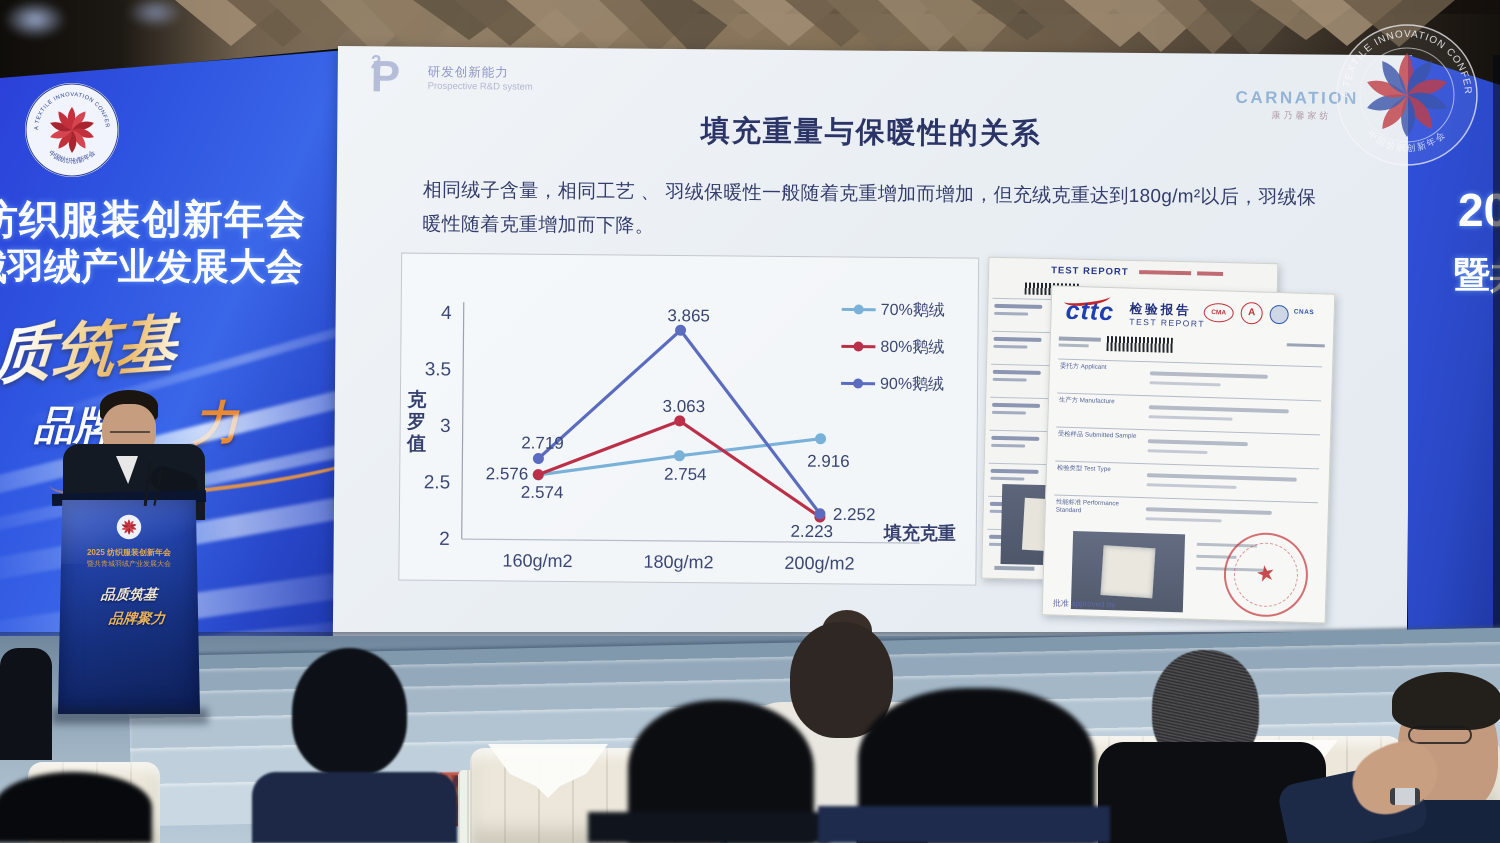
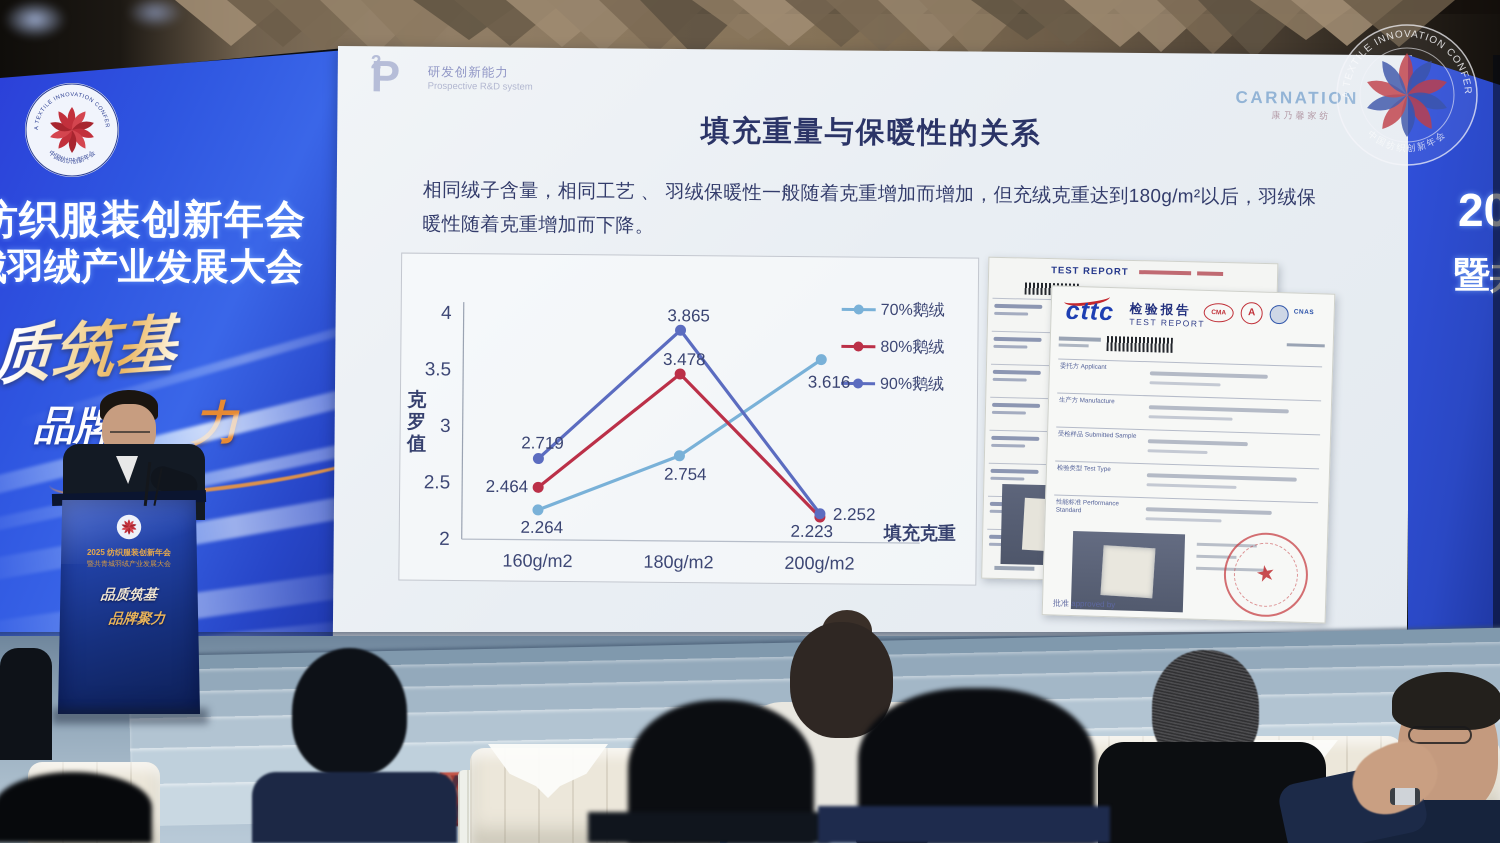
70%鹅绒/160g/m2: 2.574 -> 2.264
80%鹅绒/160g/m2: 2.576 -> 2.464
80%鹅绒/180g/m2: 3.063 -> 3.478
70%鹅绒/200g/m2: 2.916 -> 3.616
